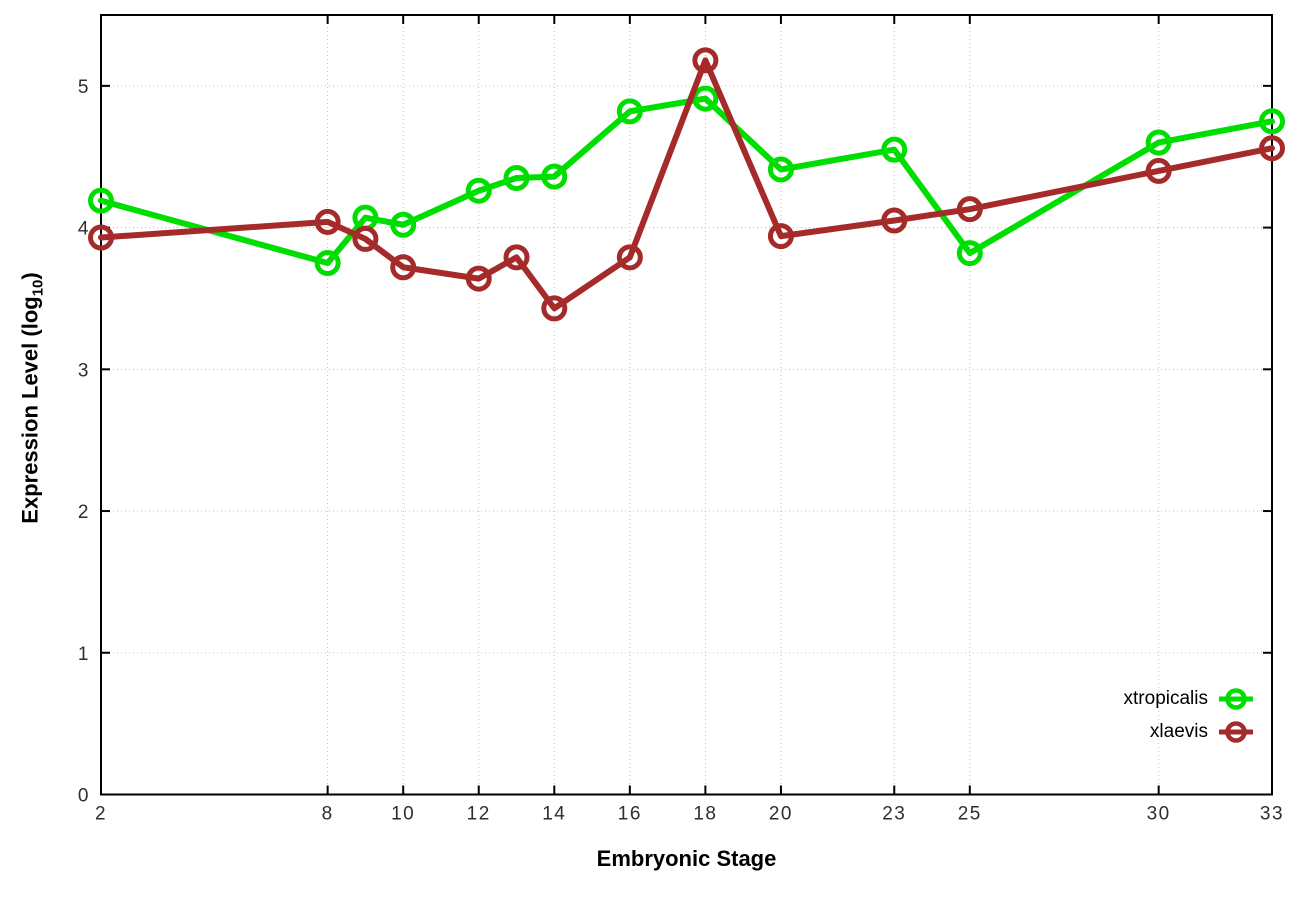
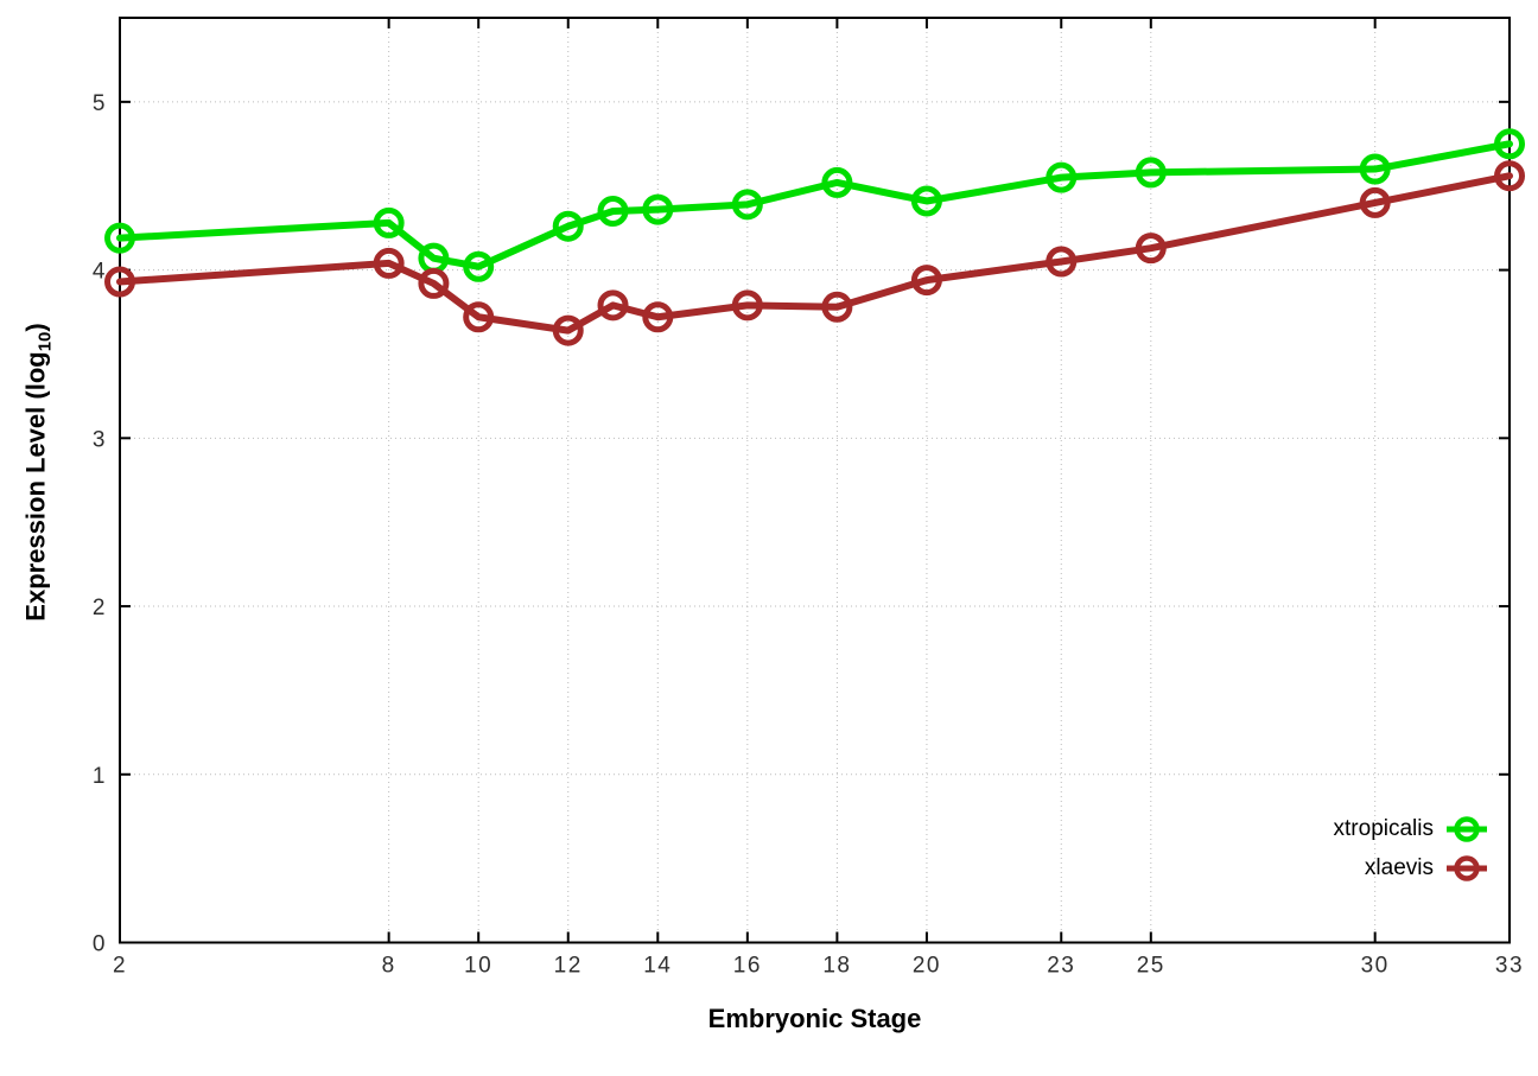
xtropicalis/8: 3.75 -> 4.28
xlaevis/14: 3.43 -> 3.72
xtropicalis/16: 4.82 -> 4.39
xtropicalis/18: 4.91 -> 4.52
xlaevis/18: 5.18 -> 3.78
xtropicalis/25: 3.82 -> 4.58
